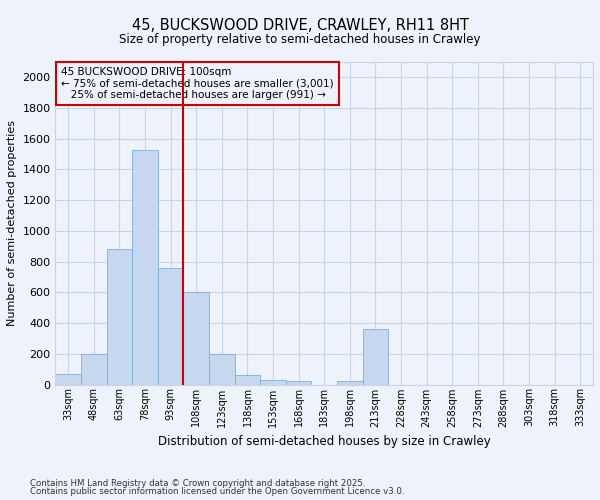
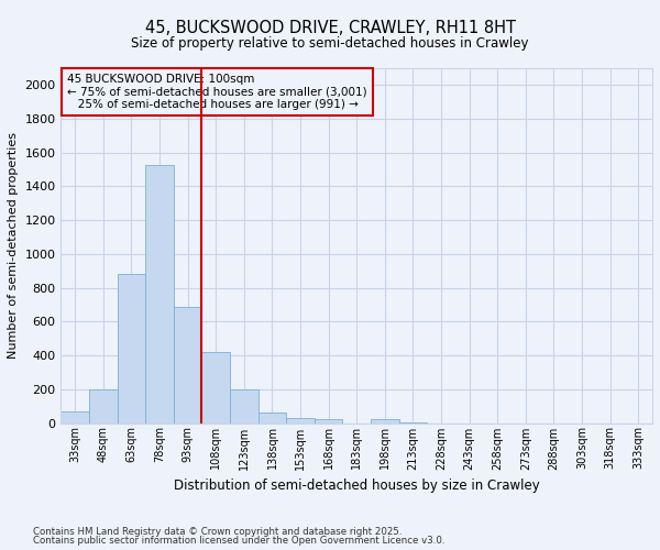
93sqm: 760 -> 690
108sqm: 600 -> 420
213sqm: 360 -> 0
